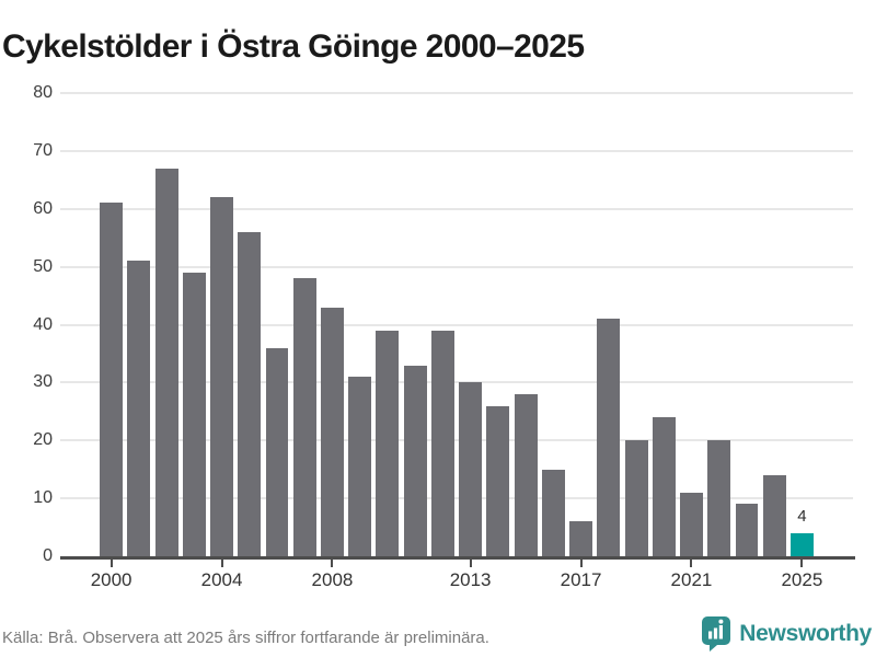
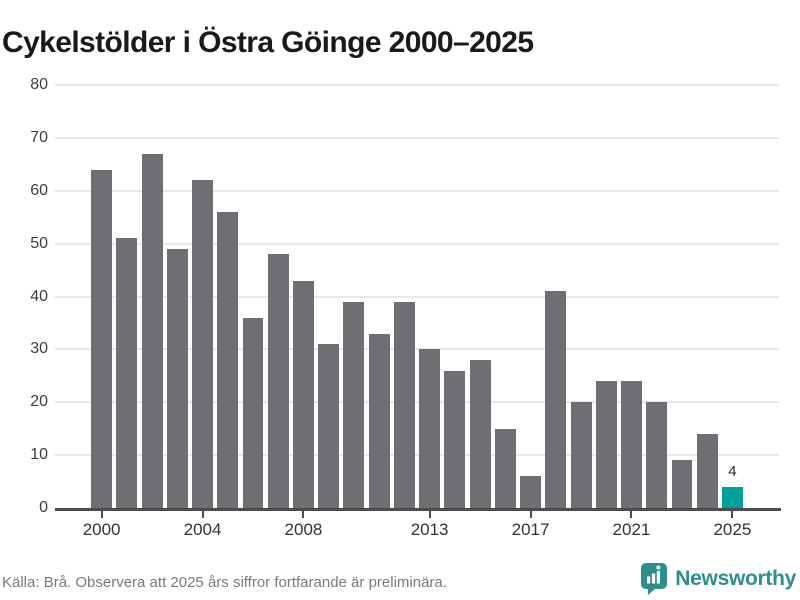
2000: 61 -> 64
2021: 11 -> 24
